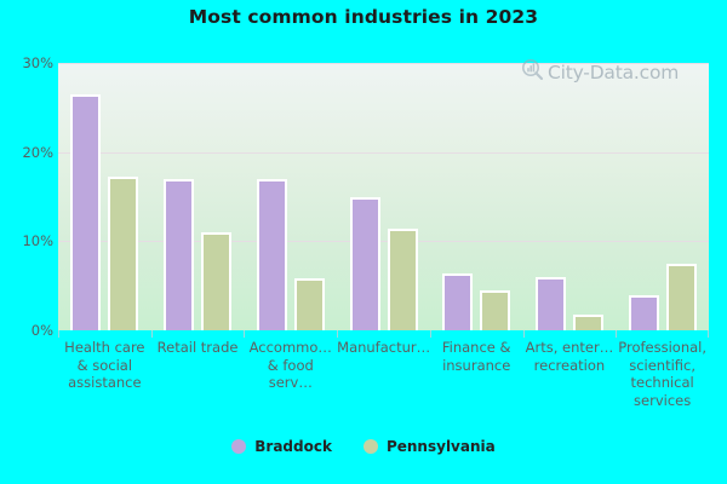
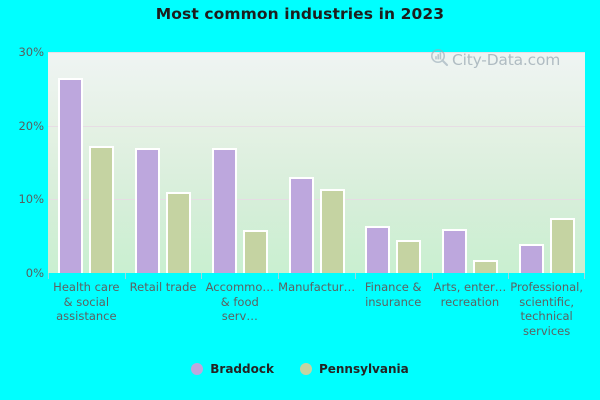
Braddock/Manufactur…: 15% -> 13%
